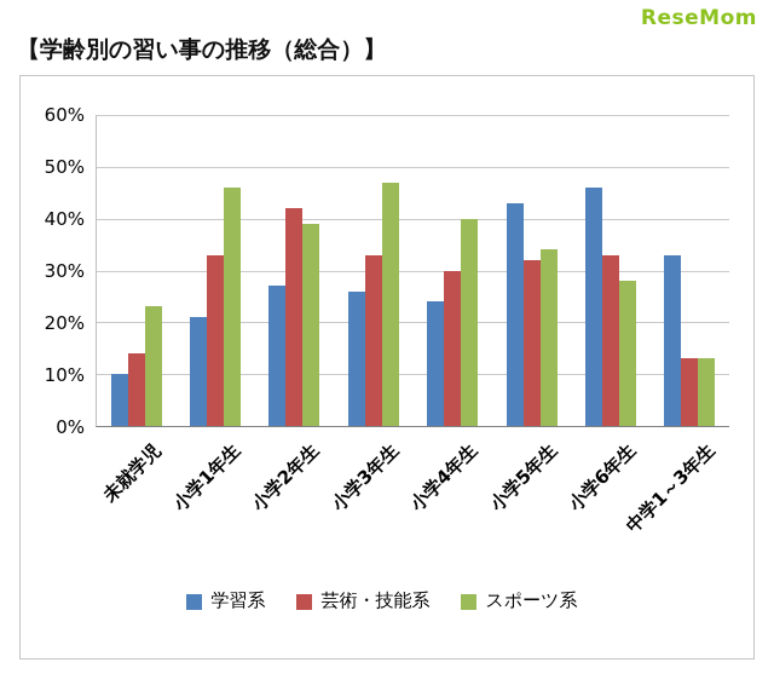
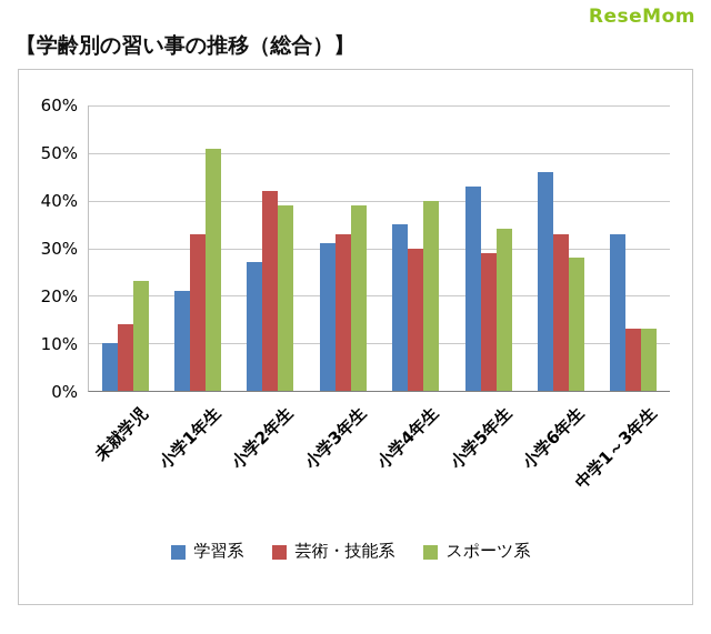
スポーツ系/小学1年生: 46% -> 51%
学習系/小学3年生: 26% -> 31%
スポーツ系/小学3年生: 47% -> 39%
学習系/小学4年生: 24% -> 35%
芸術・技能系/小学5年生: 32% -> 29%
